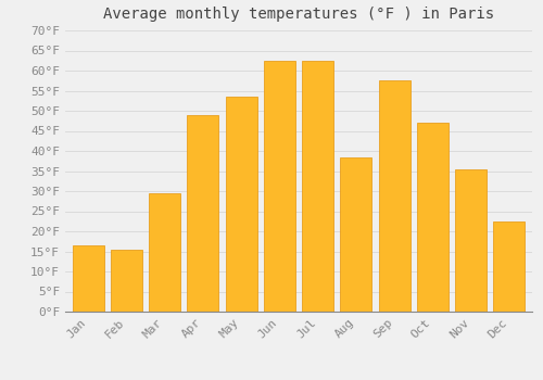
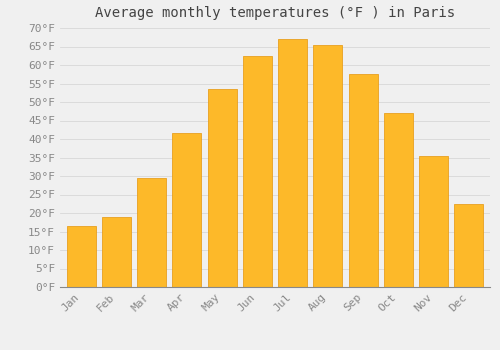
Feb: 15.5°F -> 19.0°F
Apr: 49.0°F -> 41.5°F
Jul: 62.5°F -> 67.0°F
Aug: 38.5°F -> 65.5°F
